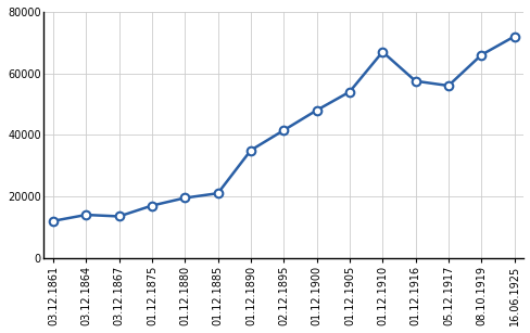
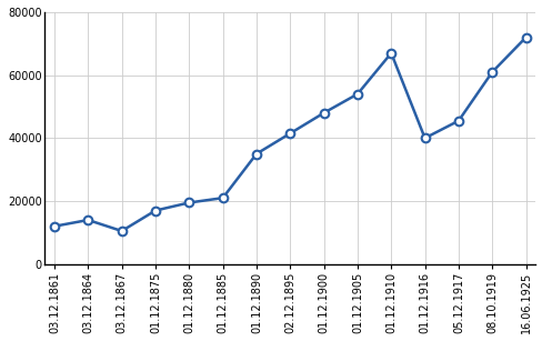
03.12.1867: 13500 -> 10500
01.12.1916: 57500 -> 40000
05.12.1917: 56000 -> 45500
08.10.1919: 66000 -> 61000
